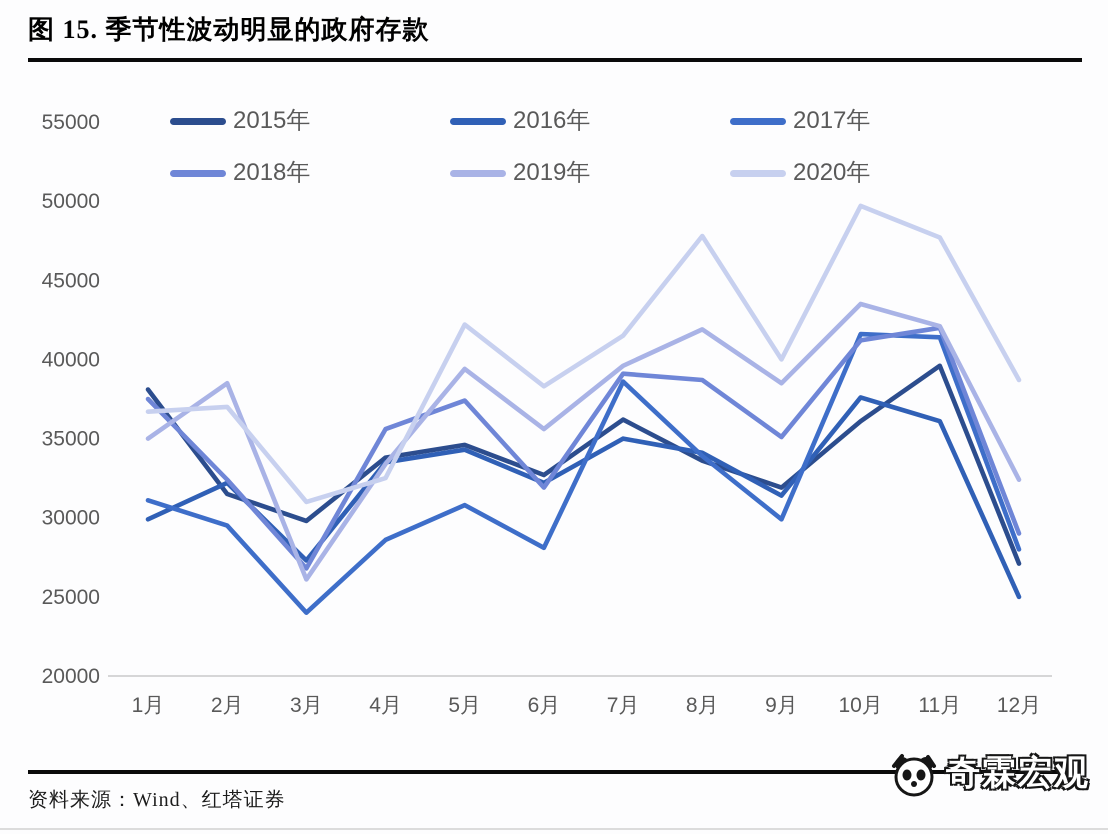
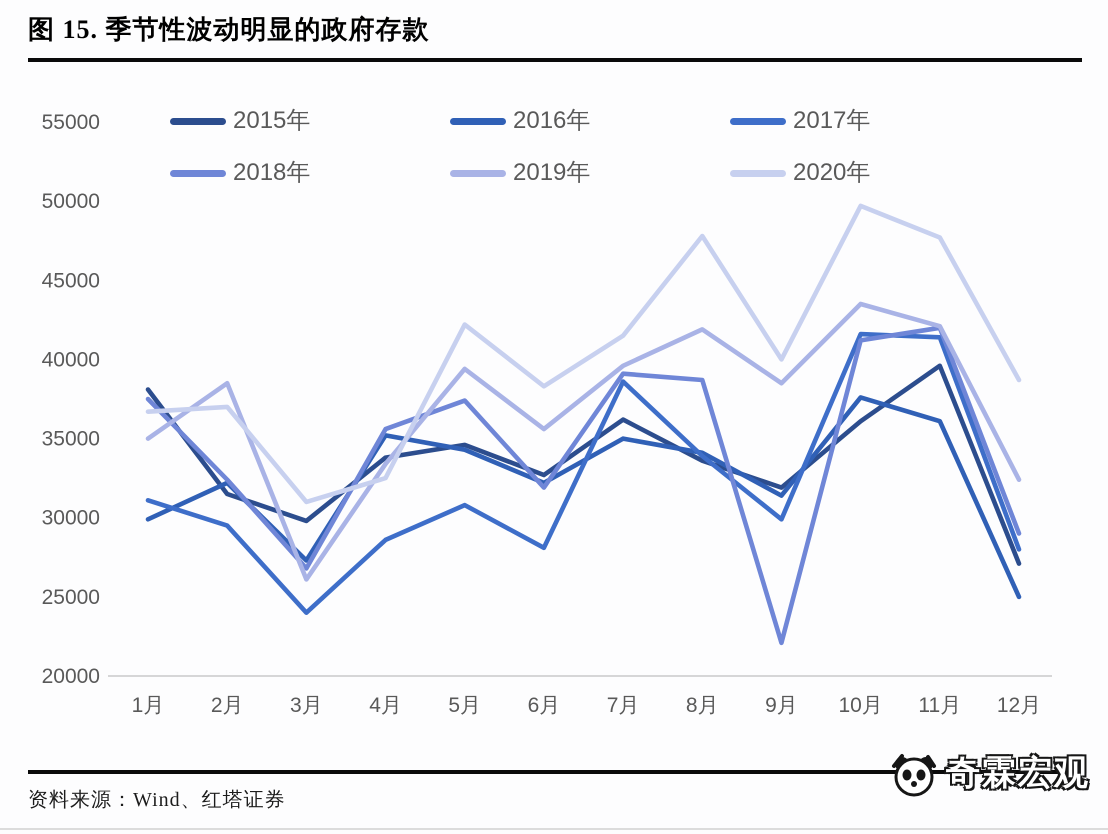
2016年/4月: 33500 -> 35200
2018年/9月: 35100 -> 22100
